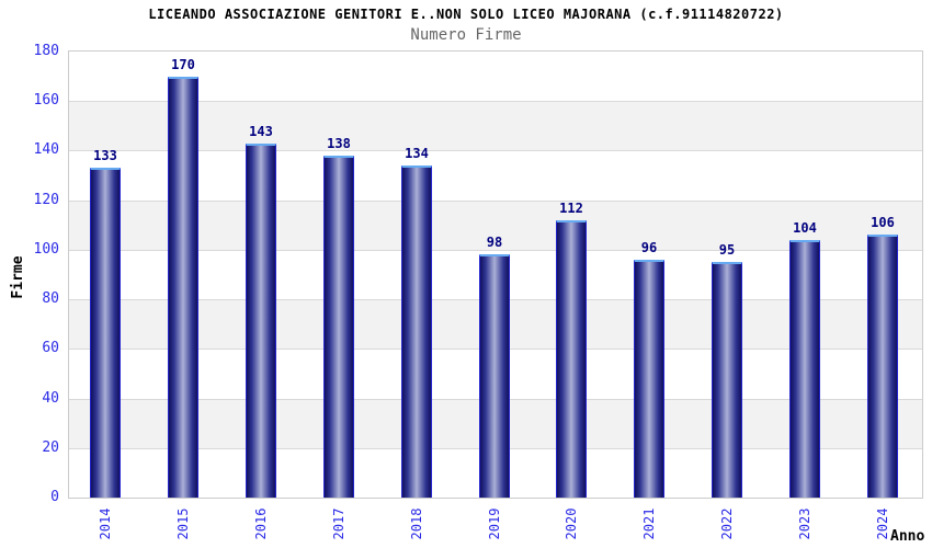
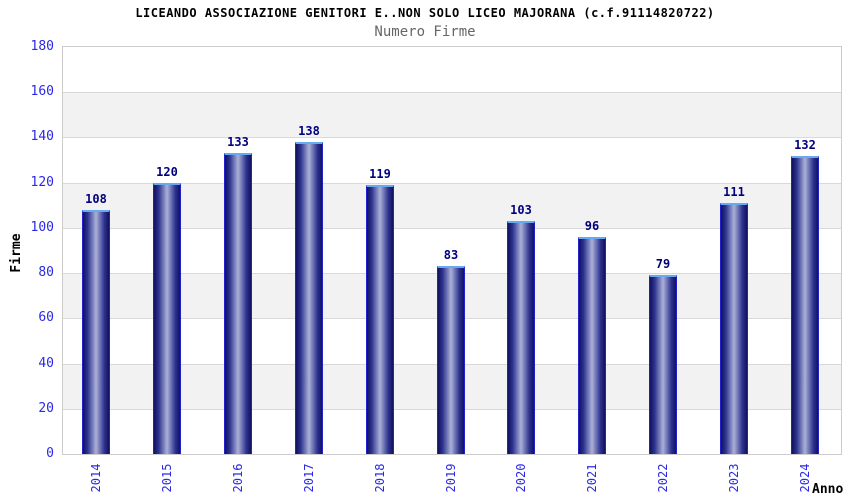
2014: 133 -> 108
2015: 170 -> 120
2016: 143 -> 133
2018: 134 -> 119
2019: 98 -> 83
2020: 112 -> 103
2022: 95 -> 79
2023: 104 -> 111
2024: 106 -> 132
